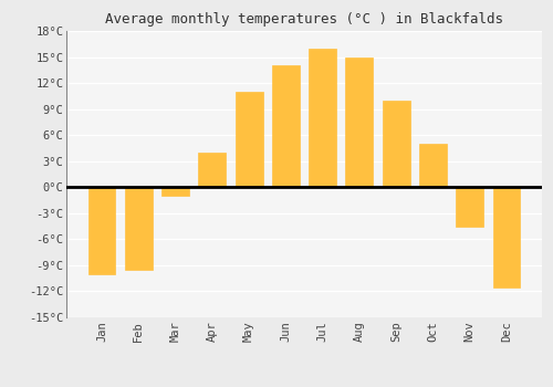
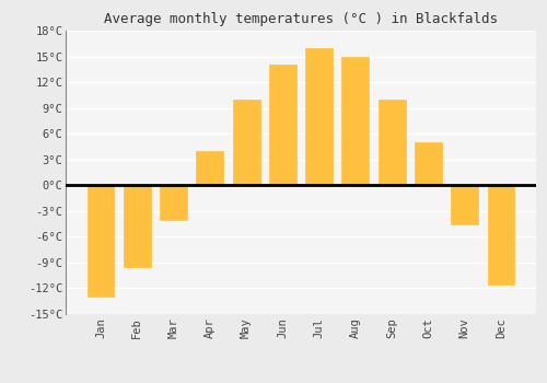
Jan: -10.0°C -> -13.0°C
Mar: -1.0°C -> -4.0°C
May: 11.0°C -> 10.0°C
